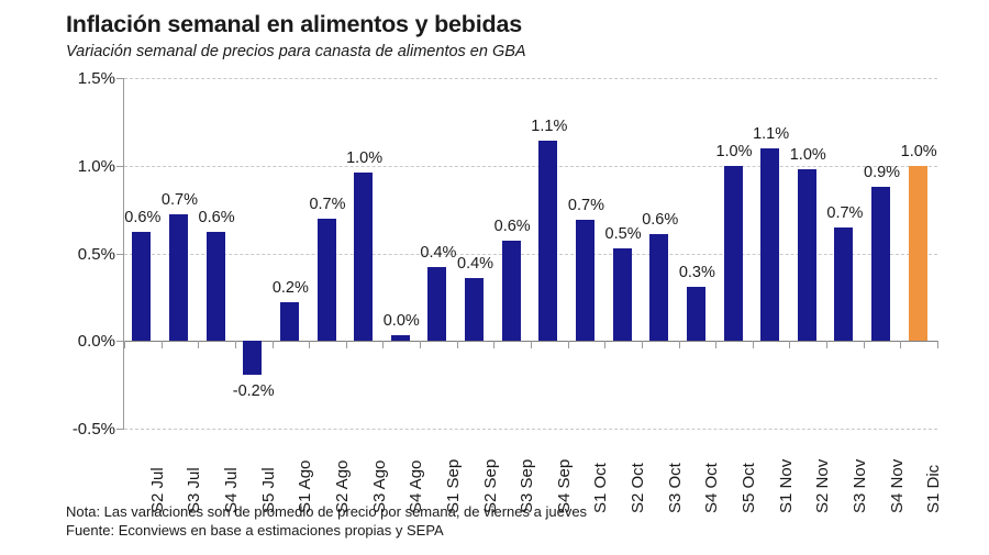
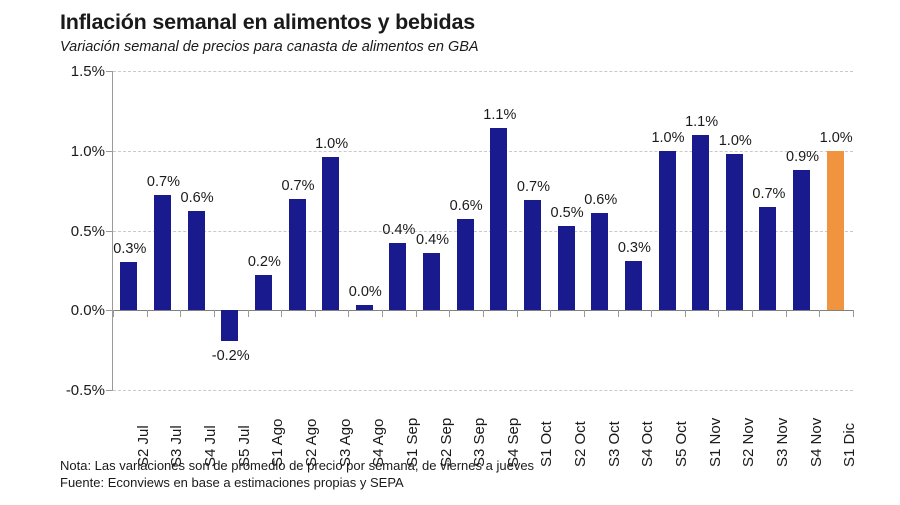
S2 Jul: 0.6% -> 0.3%
